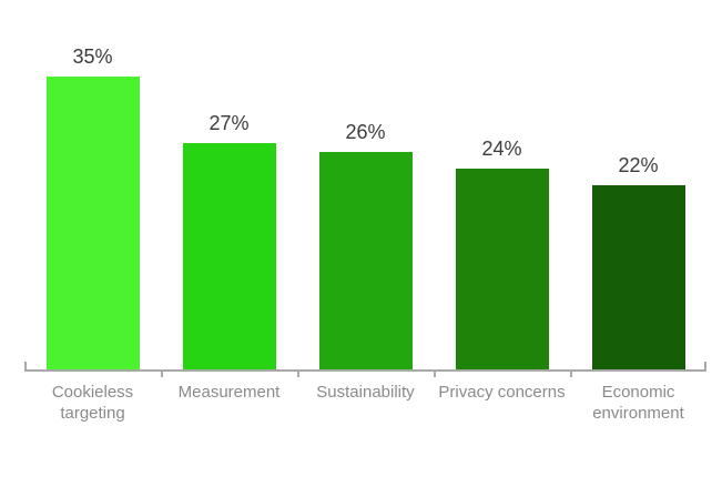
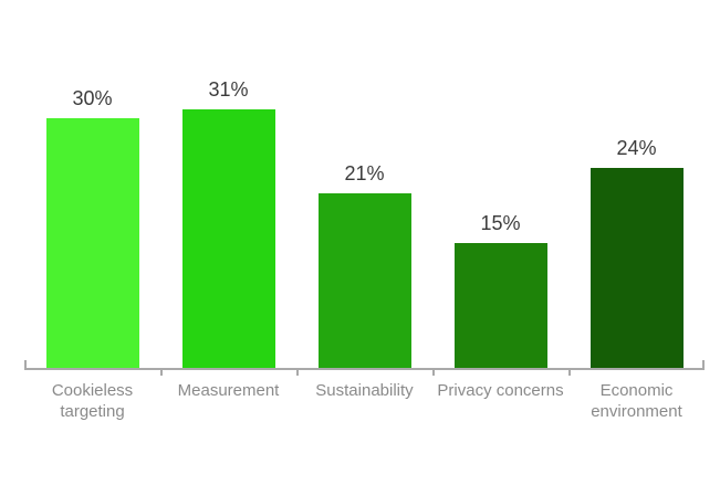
Cookieless targeting: 35% -> 30%
Measurement: 27% -> 31%
Sustainability: 26% -> 21%
Privacy concerns: 24% -> 15%
Economic environment: 22% -> 24%
